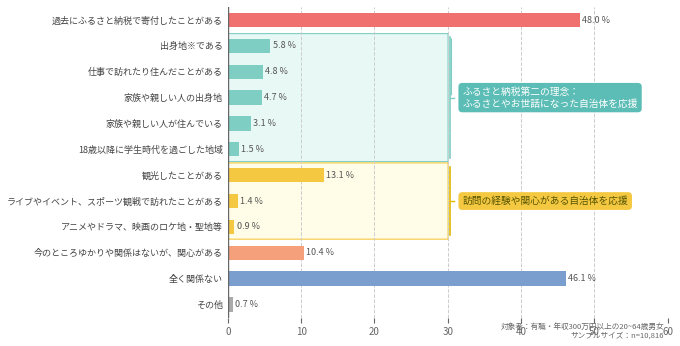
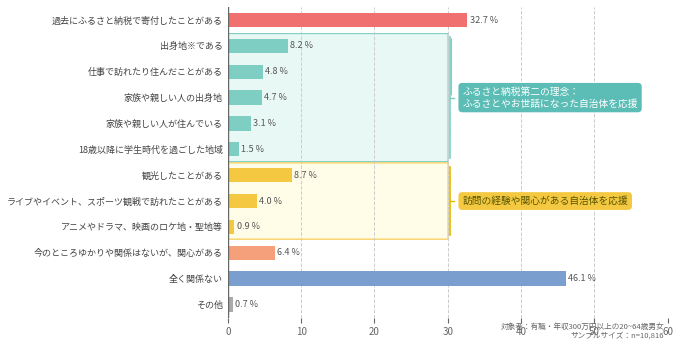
過去にふるさと納税で寄付したことがある: 48.0 -> 32.7
出身地※である: 5.8 -> 8.2
観光したことがある: 13.1 -> 8.7
ライブやイベント、スポーツ観戦で訪れたことがある: 1.4 -> 4.0
今のところゆかりや関係はないが、関心がある: 10.4 -> 6.4
